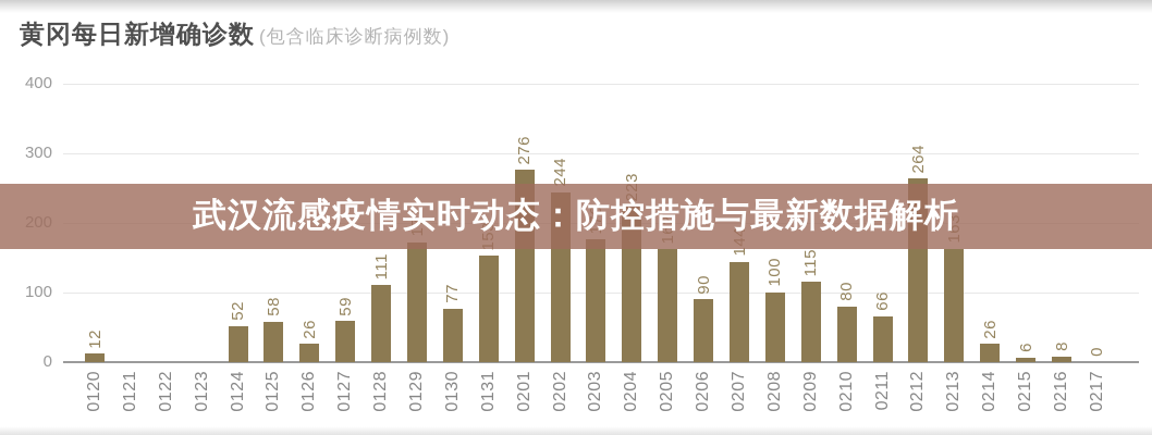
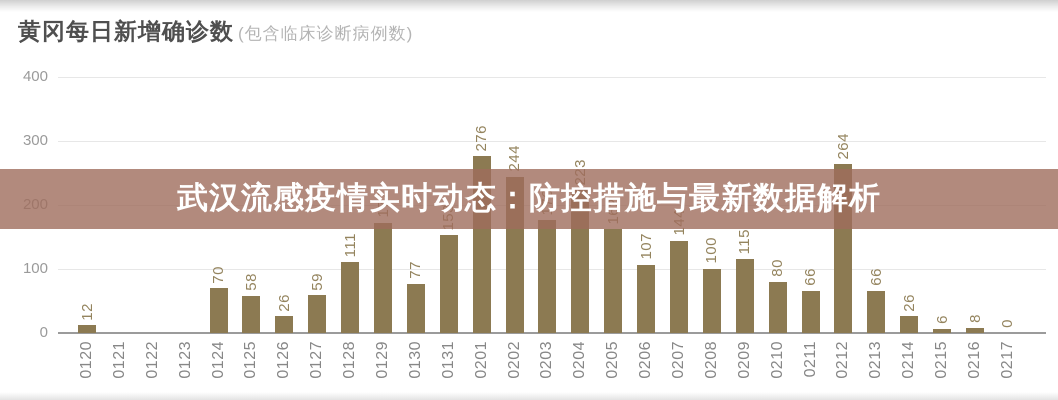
0124: 52 -> 70
0206: 90 -> 107
0213: 163 -> 66
